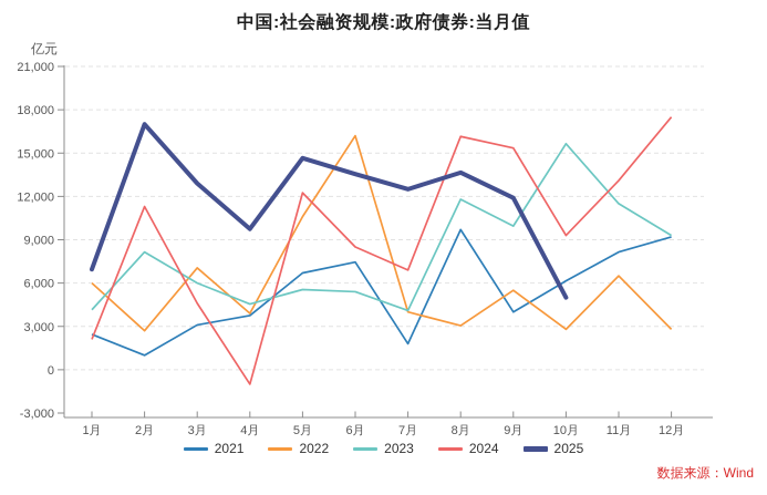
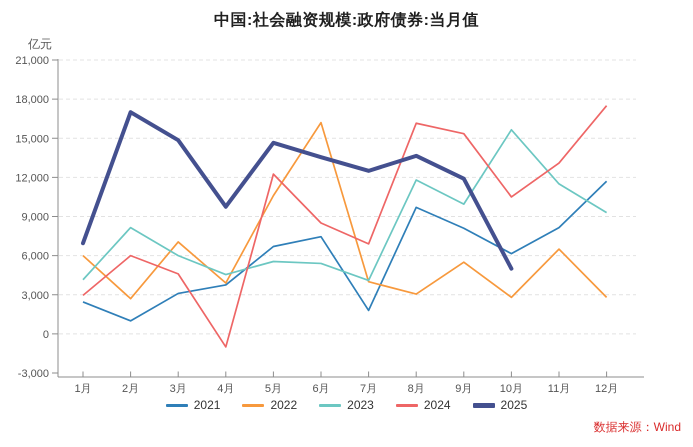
2024/1月: 2100 -> 3000
2024/2月: 11300 -> 6000
2025/3月: 12900 -> 14800
2021/9月: 4000 -> 8100
2024/10月: 9300 -> 10500
2021/12月: 9200 -> 11700
